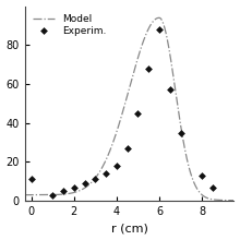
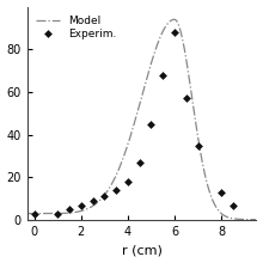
Experim./0: 11 -> 3
